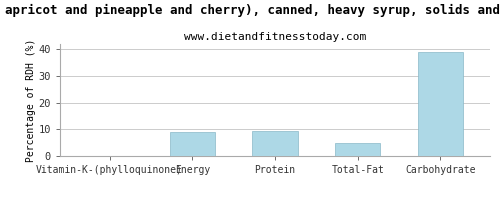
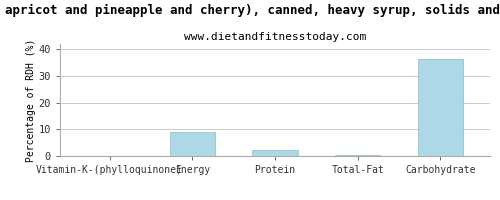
Protein: 9.5 -> 2.2
Total-Fat: 5.0 -> 0.3
Carbohydrate: 39.0 -> 36.5
